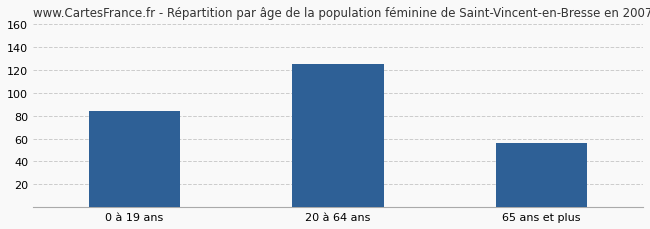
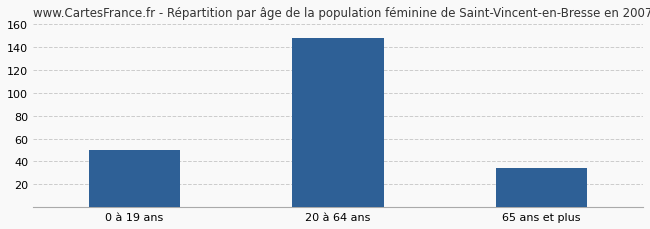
0 à 19 ans: 84 -> 50
20 à 64 ans: 125 -> 148
65 ans et plus: 56 -> 34
